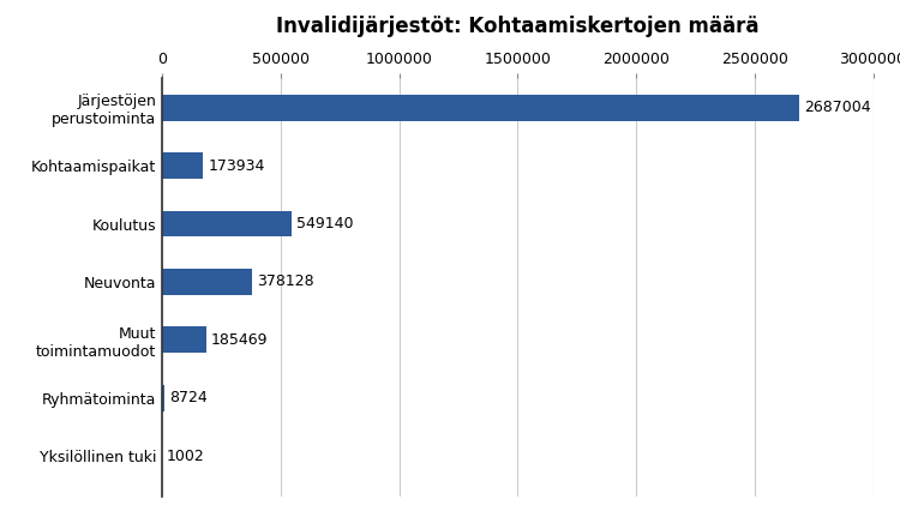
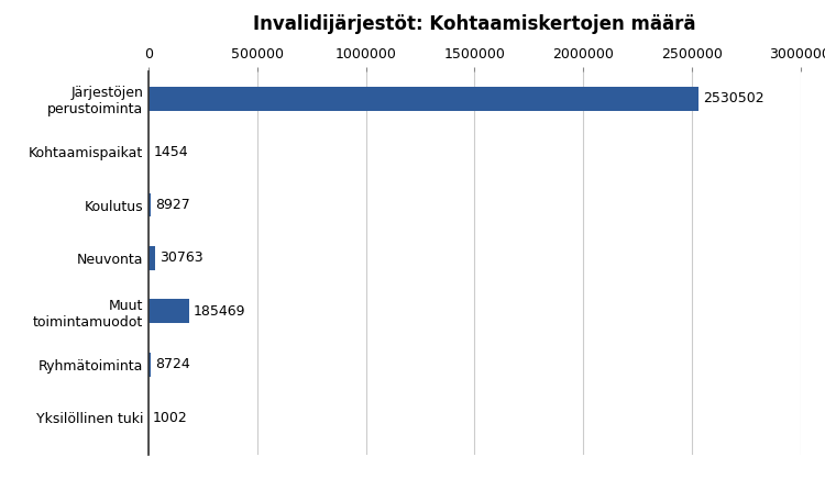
Järjestöjen perustoiminta: 2687004 -> 2530502
Kohtaamispaikat: 173934 -> 1454
Koulutus: 549140 -> 8927
Neuvonta: 378128 -> 30763
